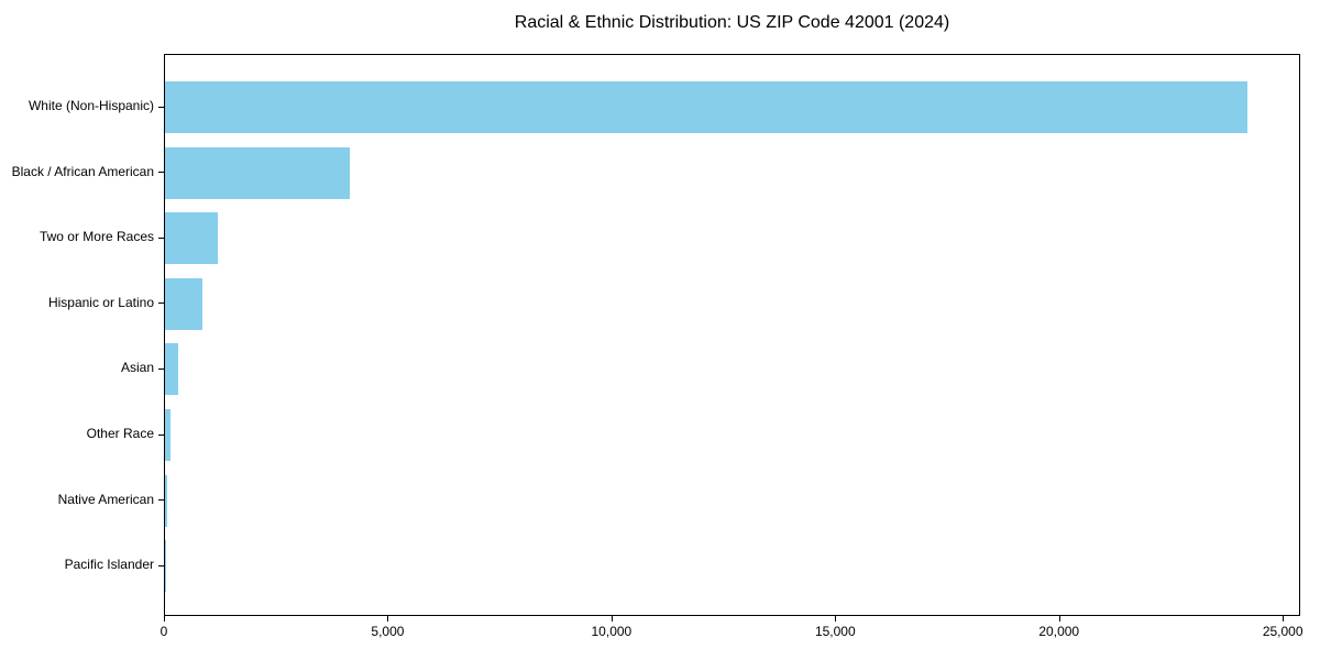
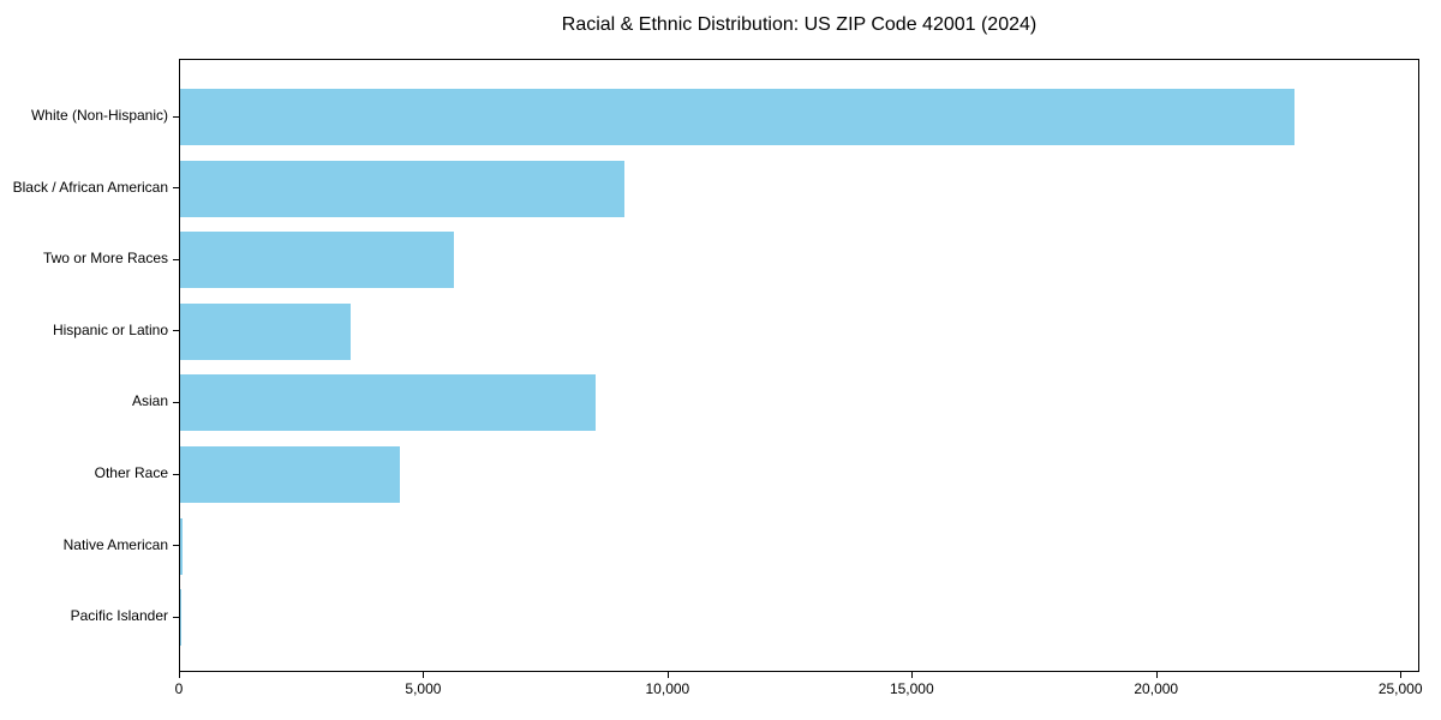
White (Non-Hispanic): 24200 -> 22800
Black / African American: 4100 -> 9100
Two or More Races: 1200 -> 5600
Hispanic or Latino: 800 -> 3500
Asian: 300 -> 8500
Other Race: 100 -> 4500
